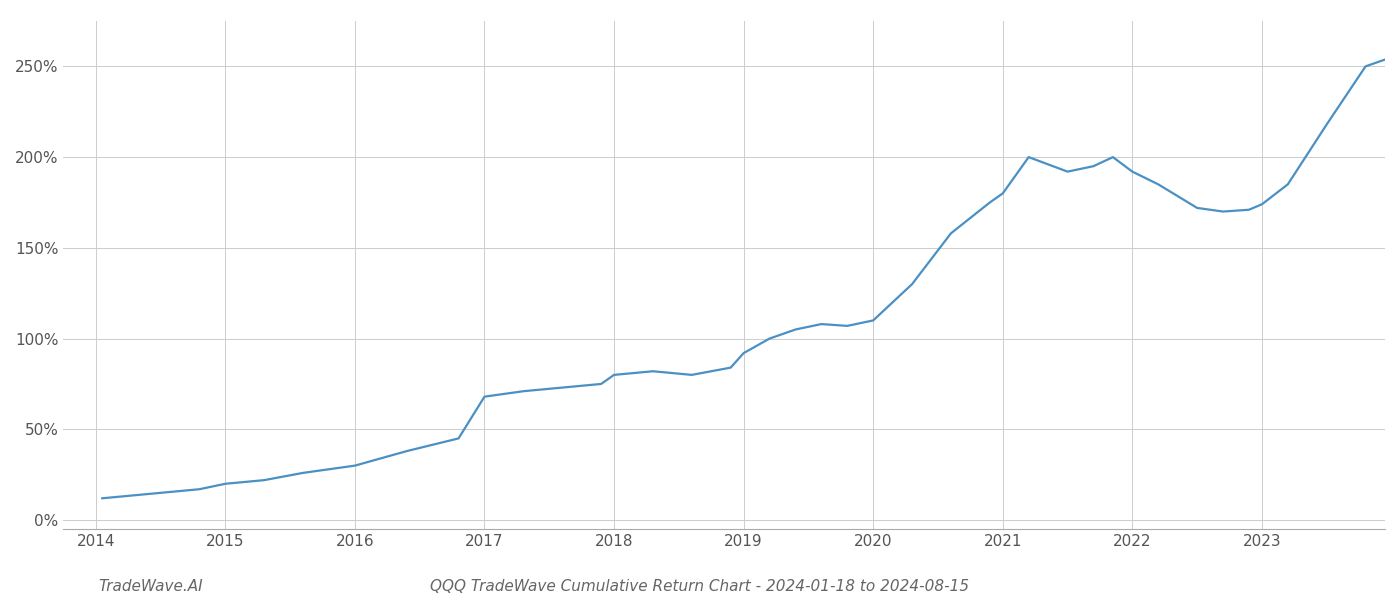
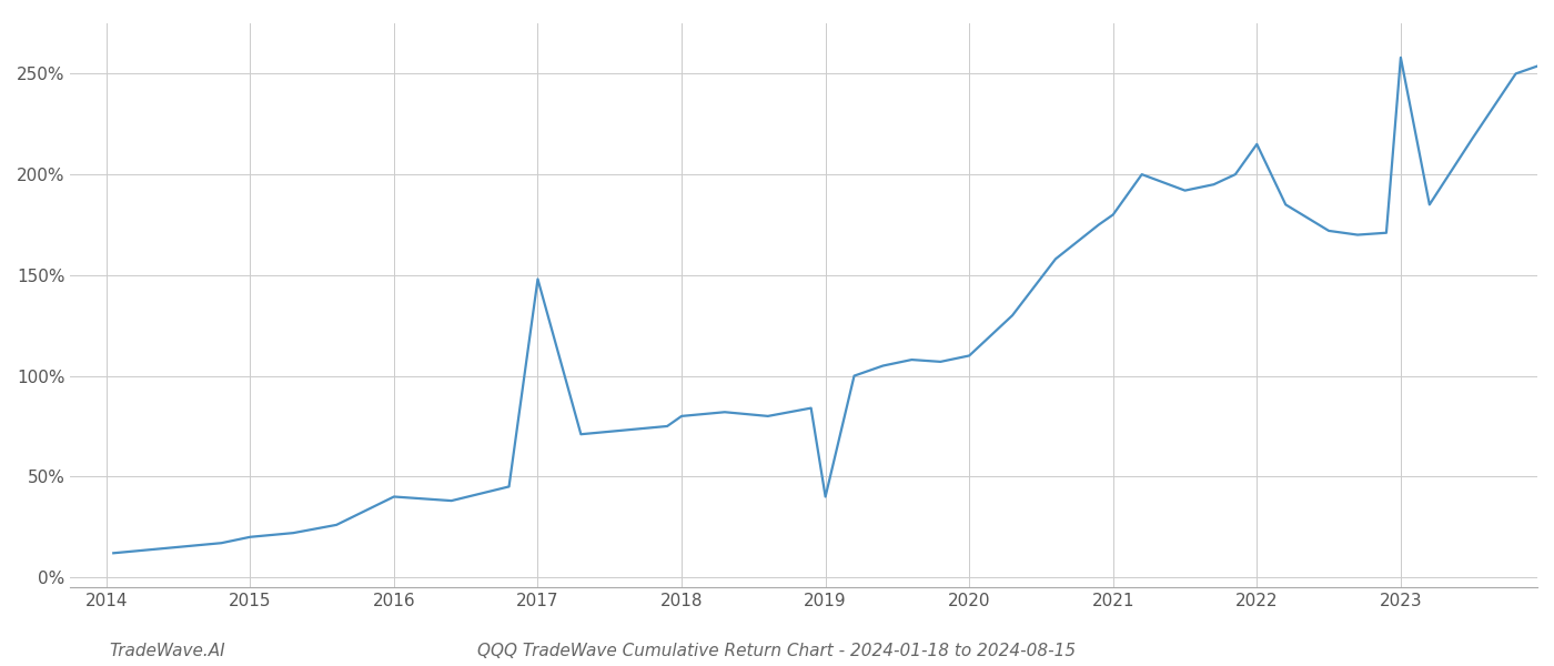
2016: 30% -> 40%
2017: 68% -> 148%
2019: 92% -> 40%
2022: 192% -> 215%
2023: 174% -> 258%
